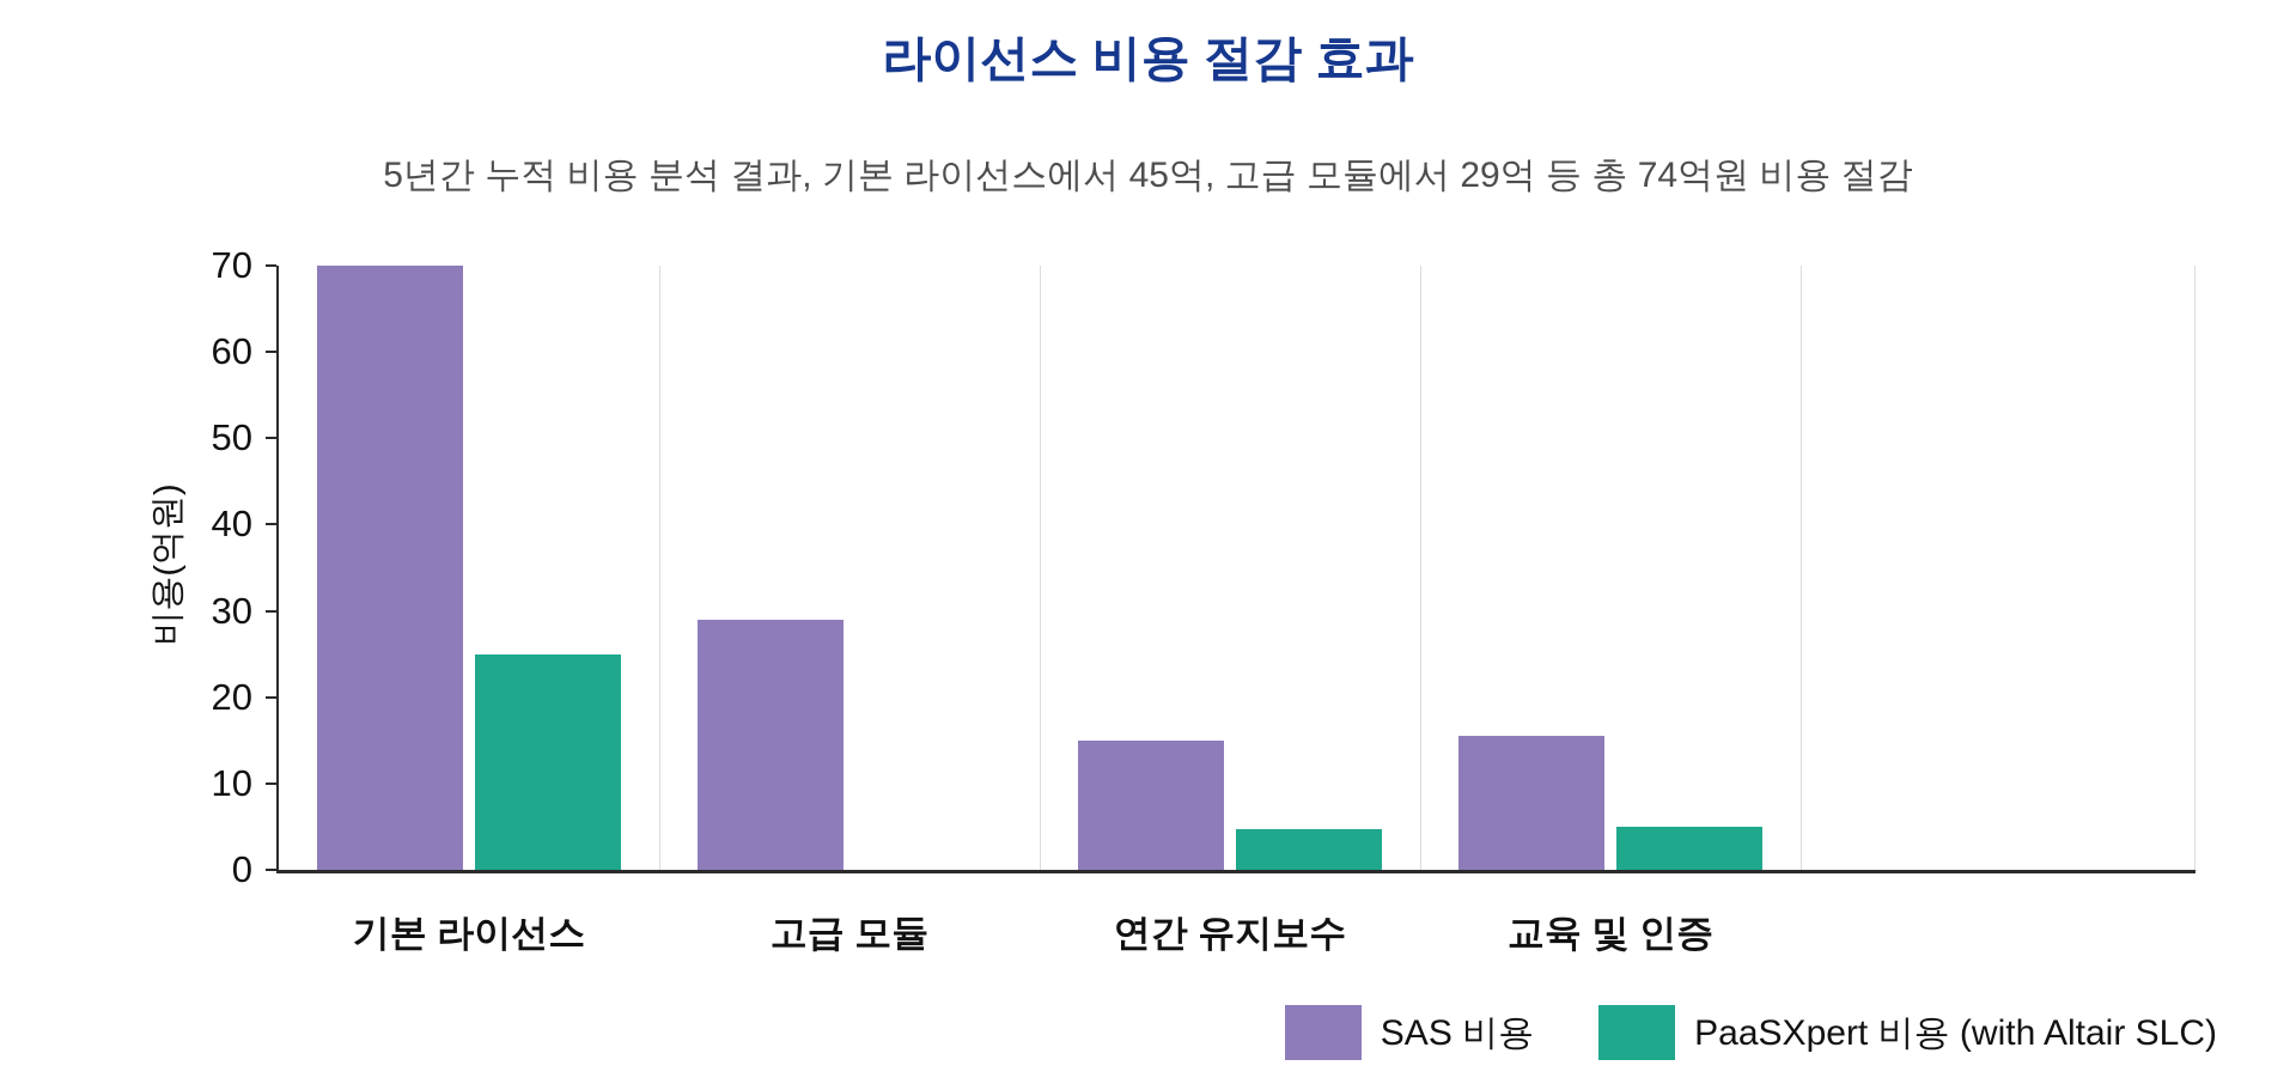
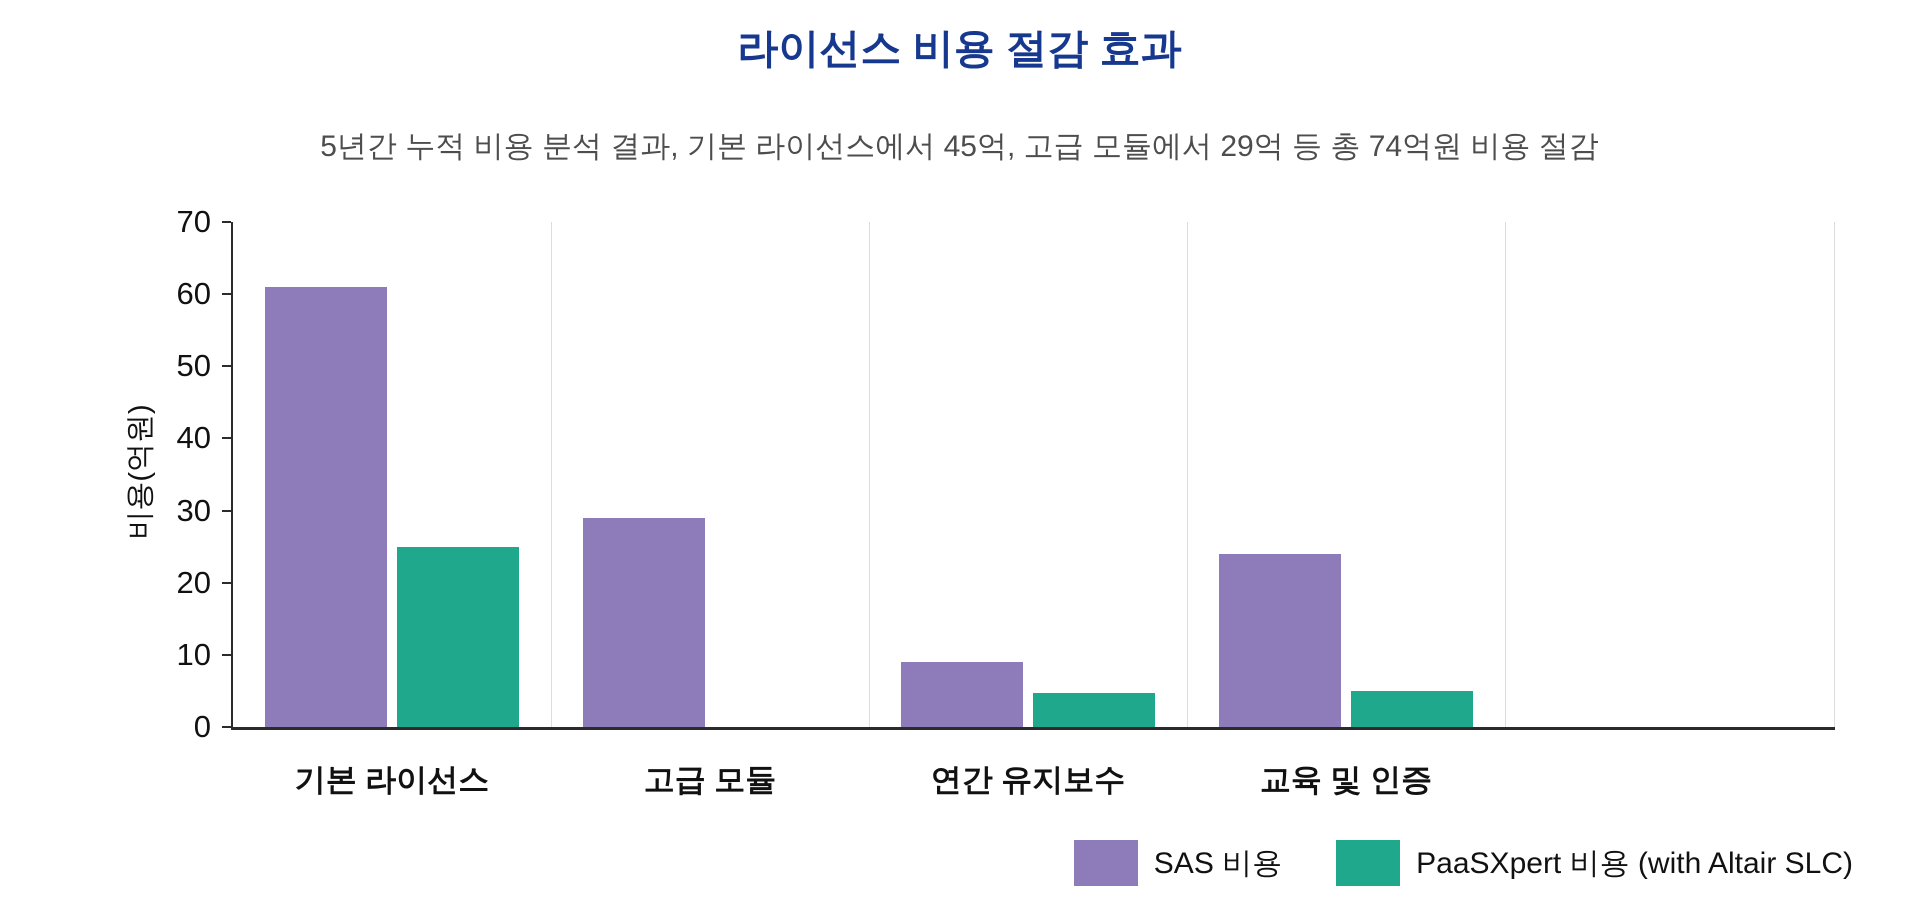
SAS 비용/기본 라이선스: 70 -> 61
SAS 비용/연간 유지보수: 15 -> 9
SAS 비용/교육 및 인증: 16 -> 24
